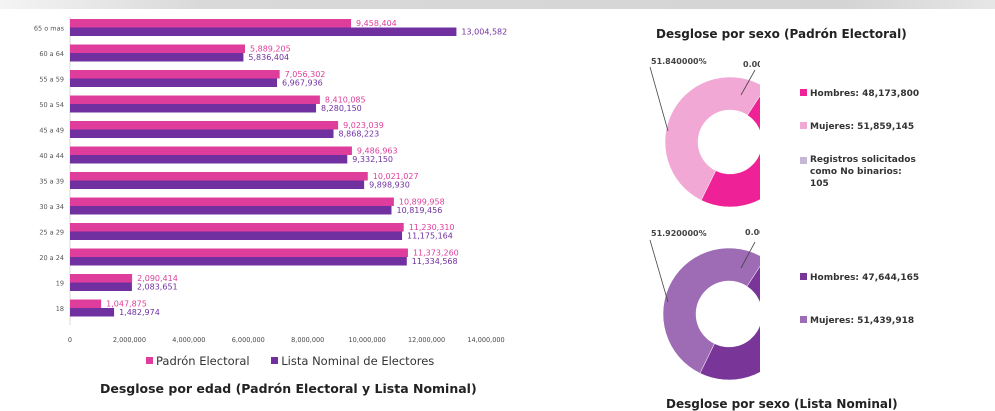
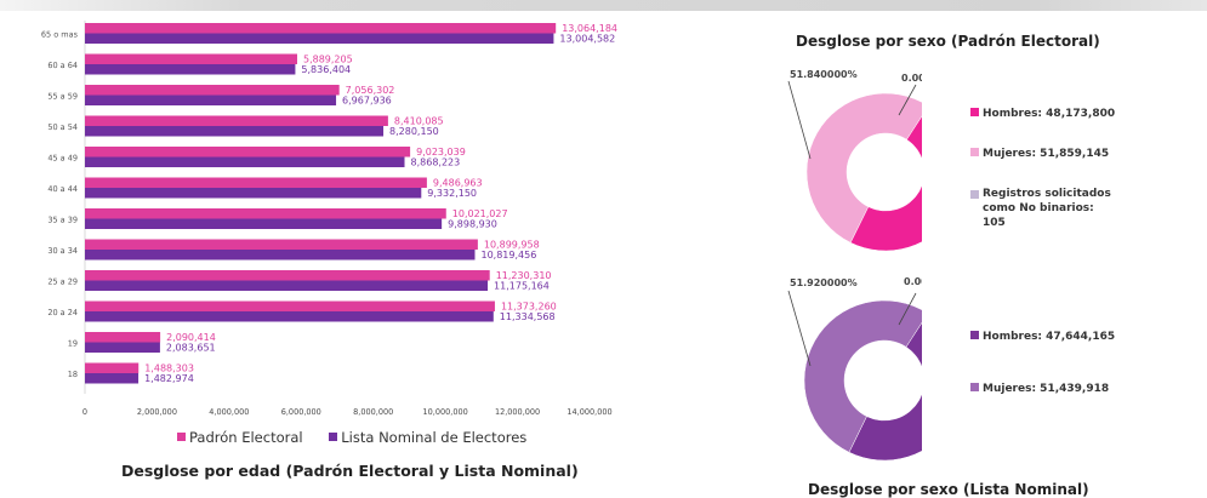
Desglose por edad (Padrón Electoral y Lista Nominal)/Padrón Electoral/65 o mas: 9,458,404 -> 13,064,184
Desglose por edad (Padrón Electoral y Lista Nominal)/Padrón Electoral/18: 1,047,875 -> 1,488,303
